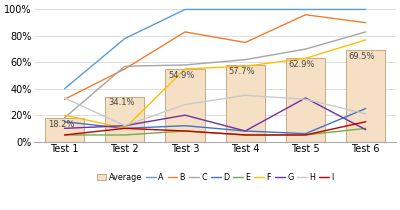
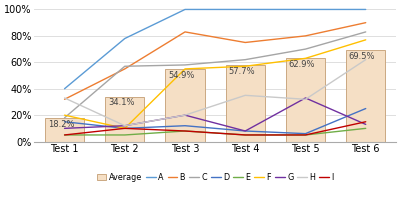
H/Test 3: 28% -> 20%
B/Test 5: 96% -> 80%
G/Test 6: 9% -> 13%
H/Test 6: 21% -> 62%
